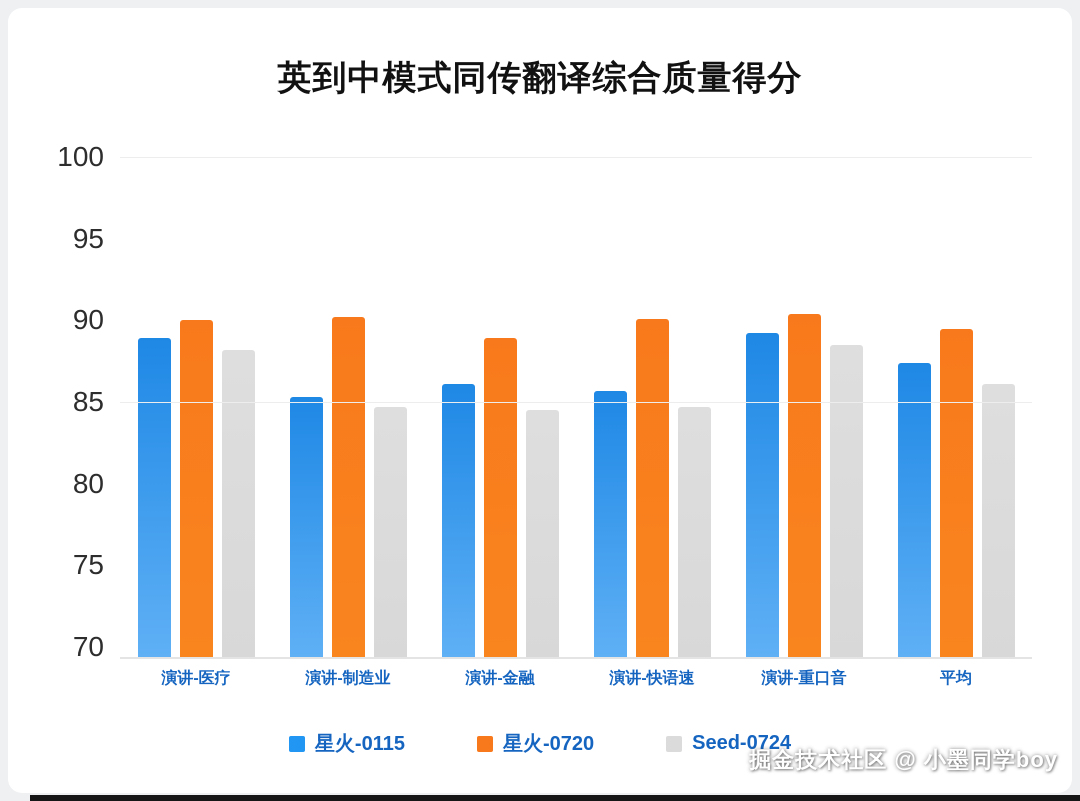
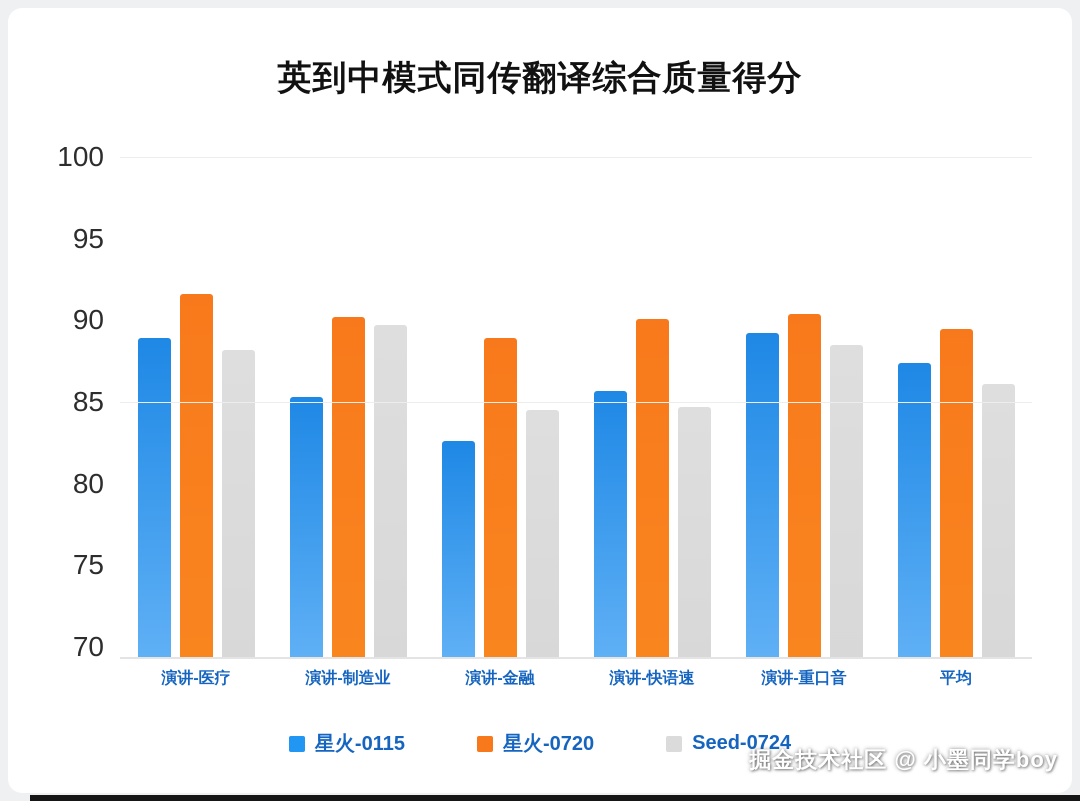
星火-0720/演讲-医疗: 90.0 -> 91.6
Seed-0724/演讲-制造业: 84.7 -> 89.7
星火-0115/演讲-金融: 86.1 -> 82.6
